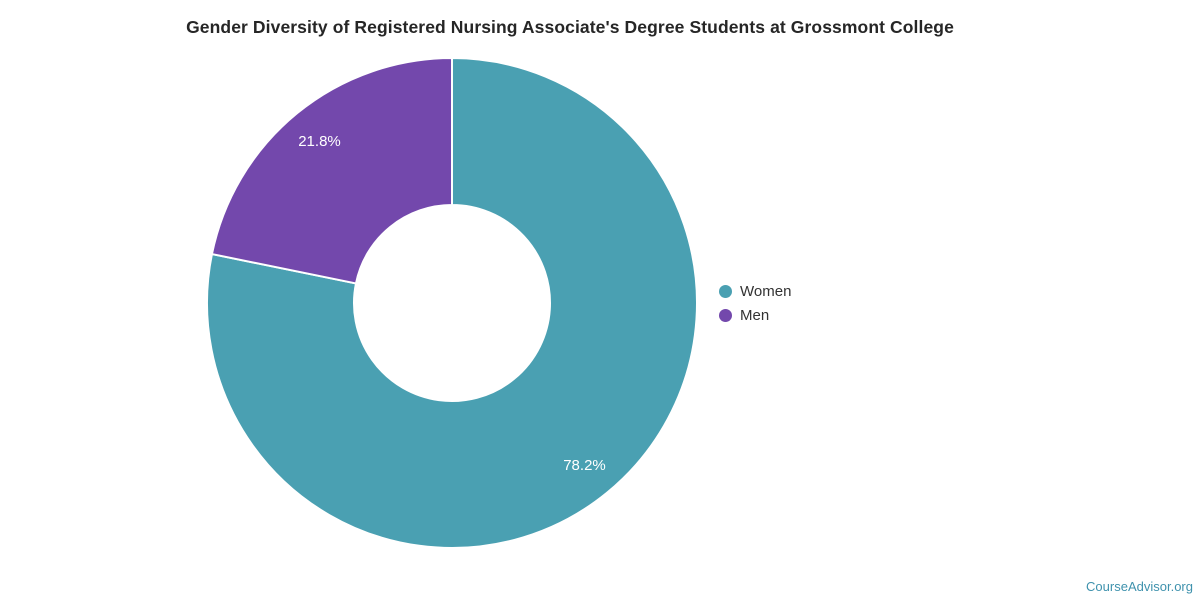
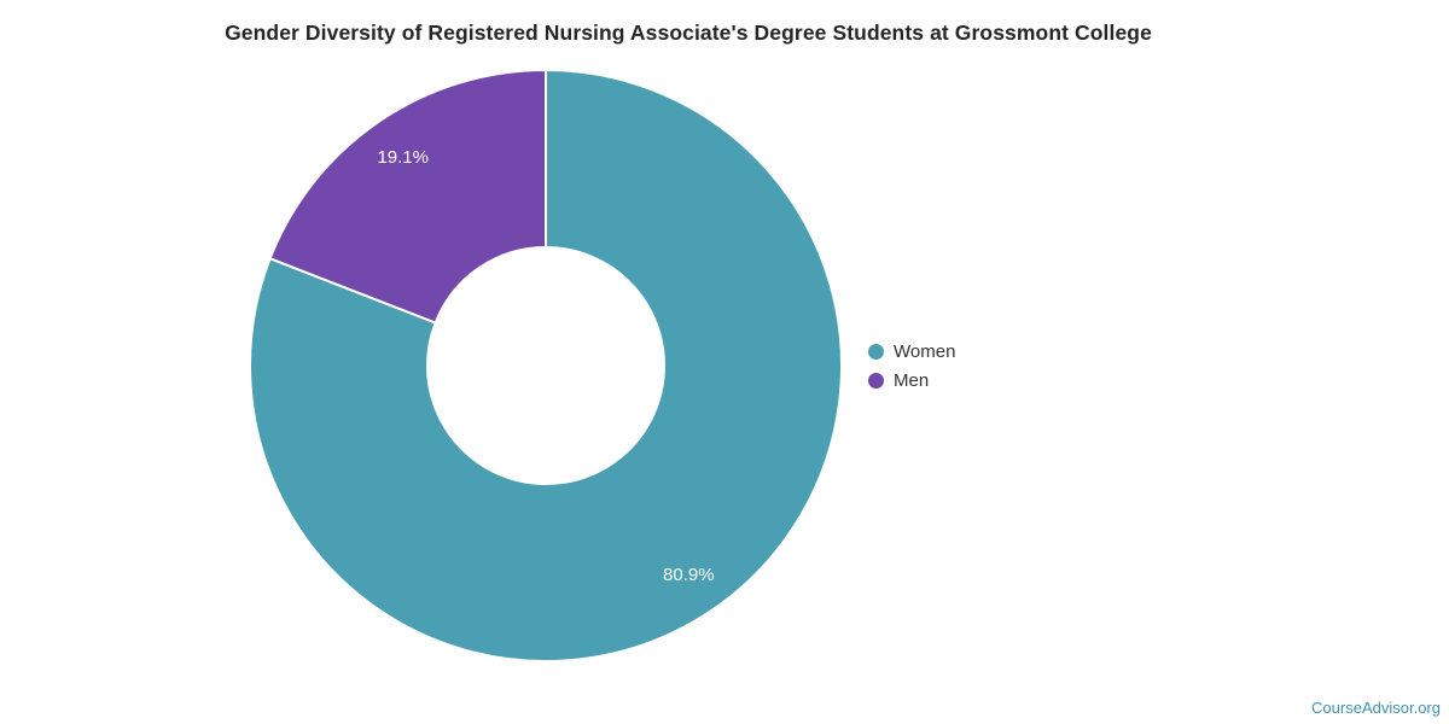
Women: 78.2% -> 80.9%
Men: 21.8% -> 19.1%
